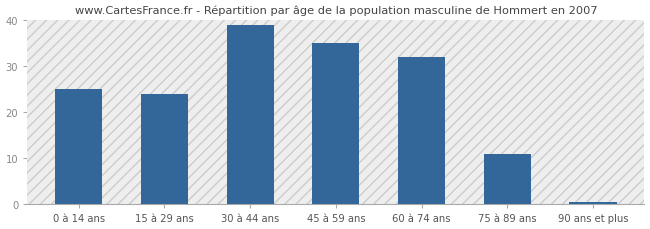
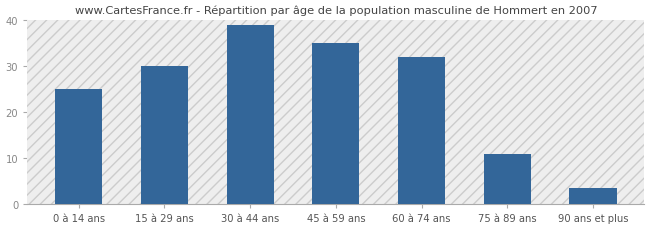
15 à 29 ans: 24.0 -> 30.0
90 ans et plus: 0.5 -> 3.5
